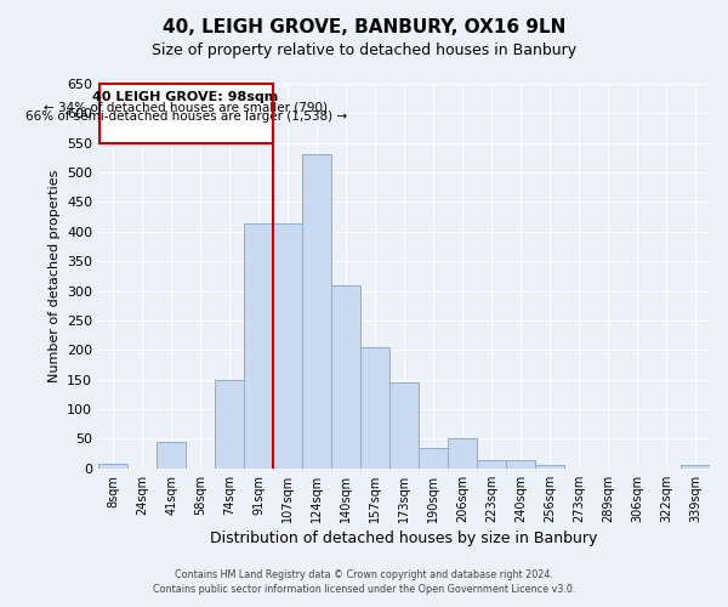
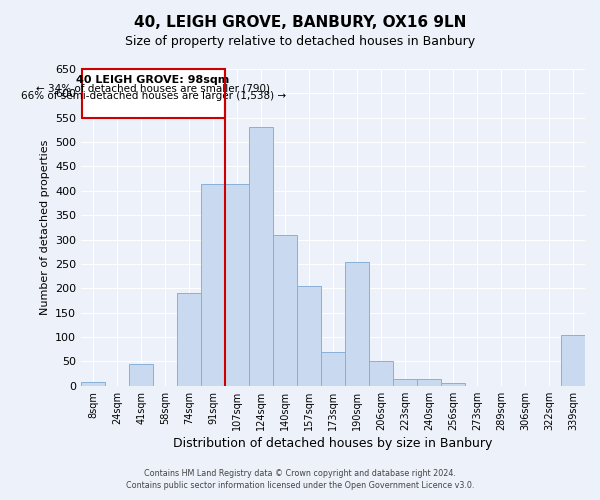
74sqm: 150 -> 190
173sqm: 145 -> 70
190sqm: 35 -> 255
339sqm: 5 -> 105
